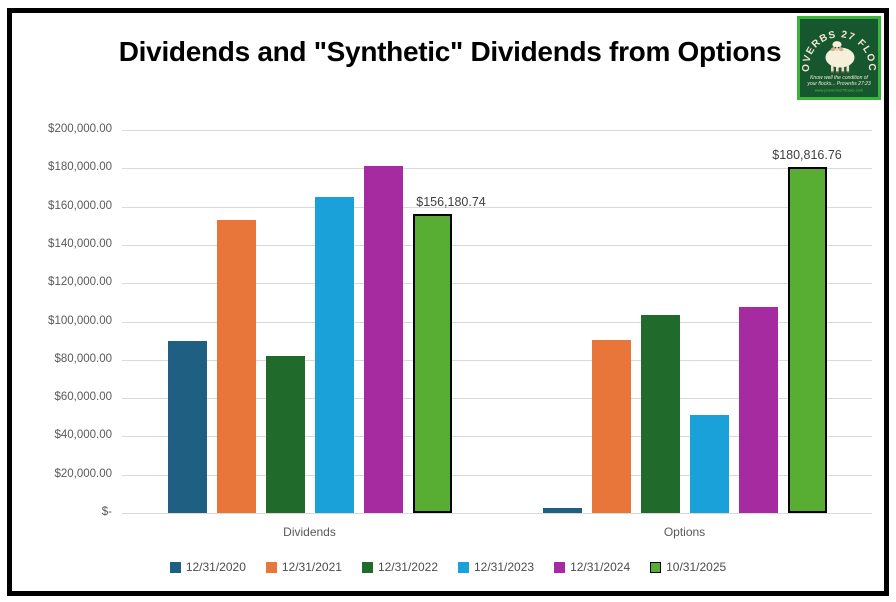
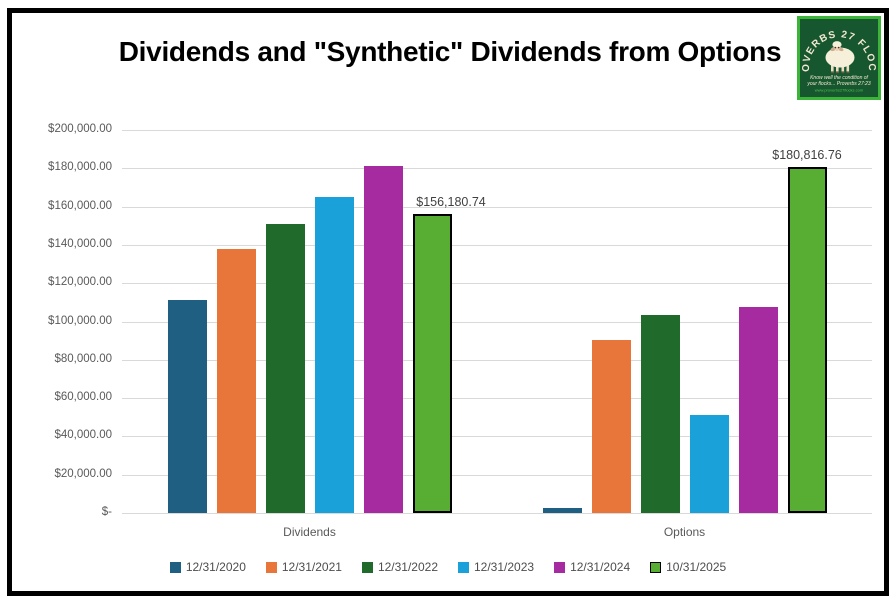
12/31/2020/Dividends: $90000 -> $111000
12/31/2021/Dividends: $153000 -> $138000
12/31/2022/Dividends: $82000 -> $151000
